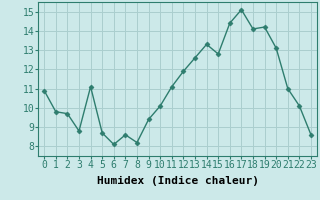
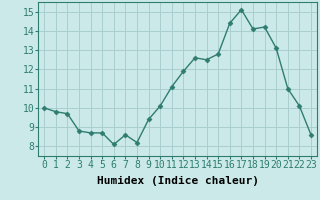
0: 10.9 -> 10.0
4: 11.1 -> 8.7
14: 13.3 -> 12.5
